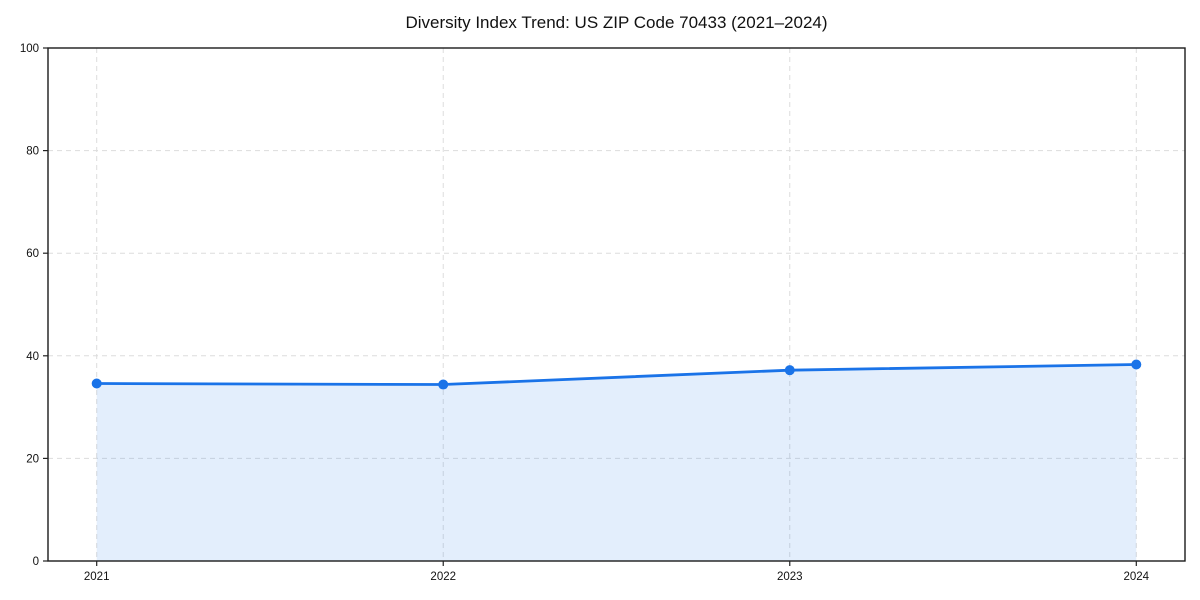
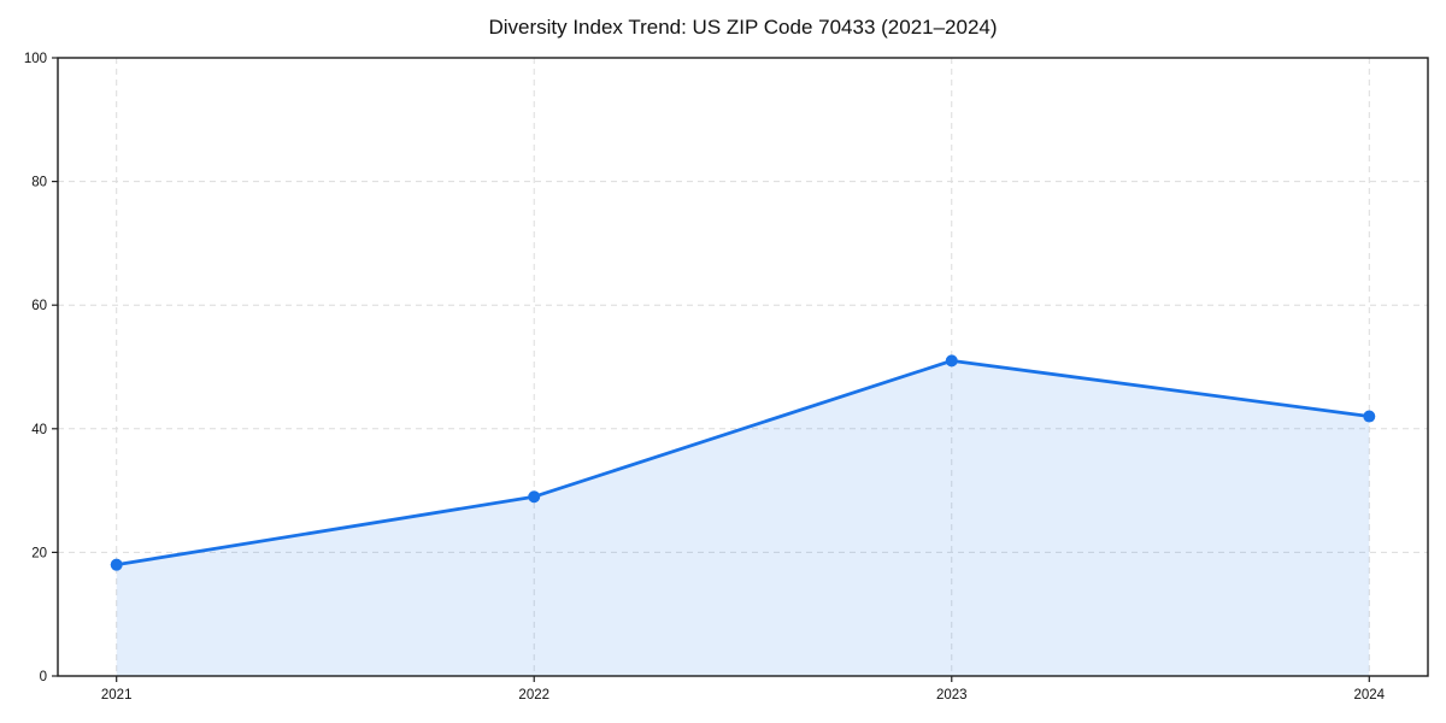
2021: 35 -> 18
2022: 34 -> 29
2023: 37 -> 51
2024: 38 -> 42
